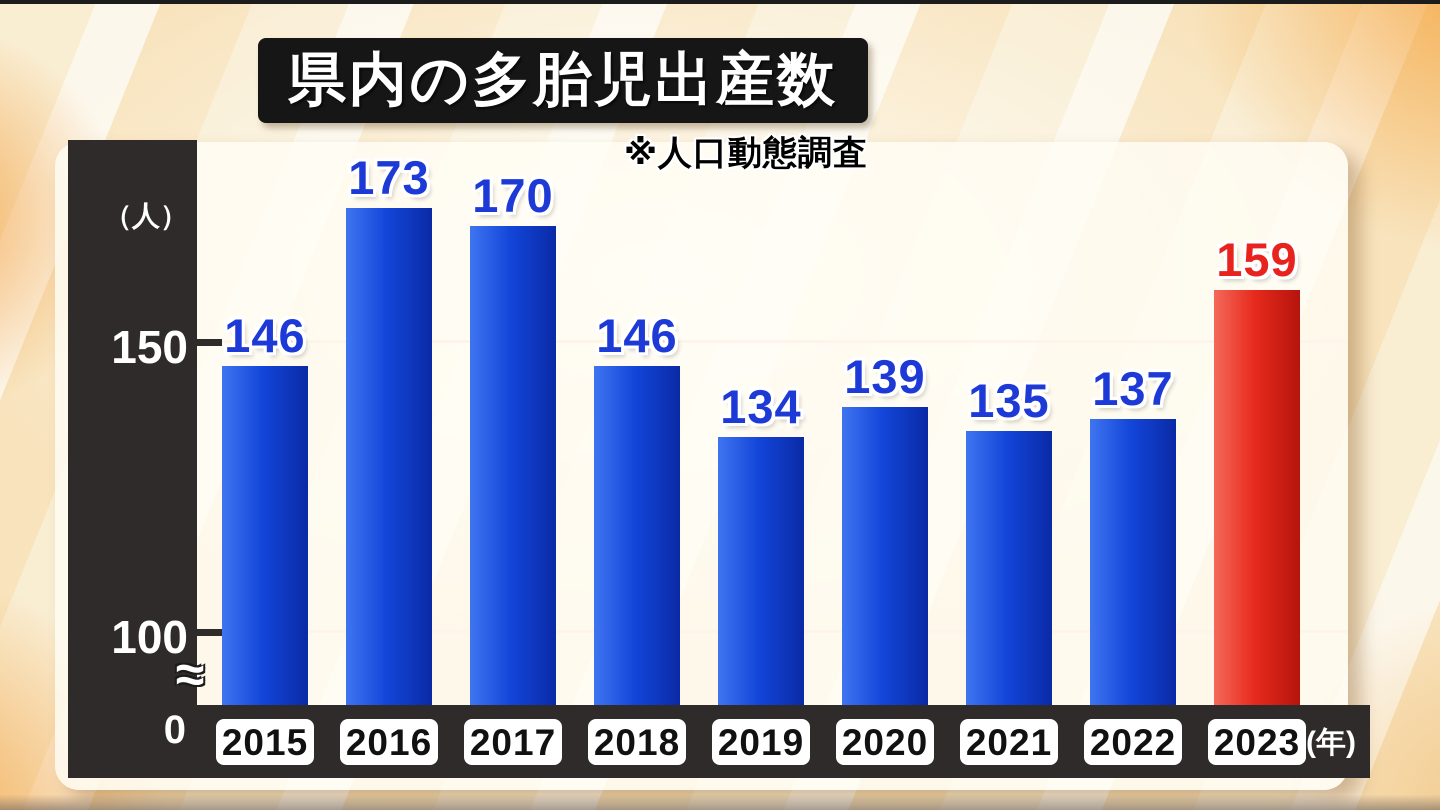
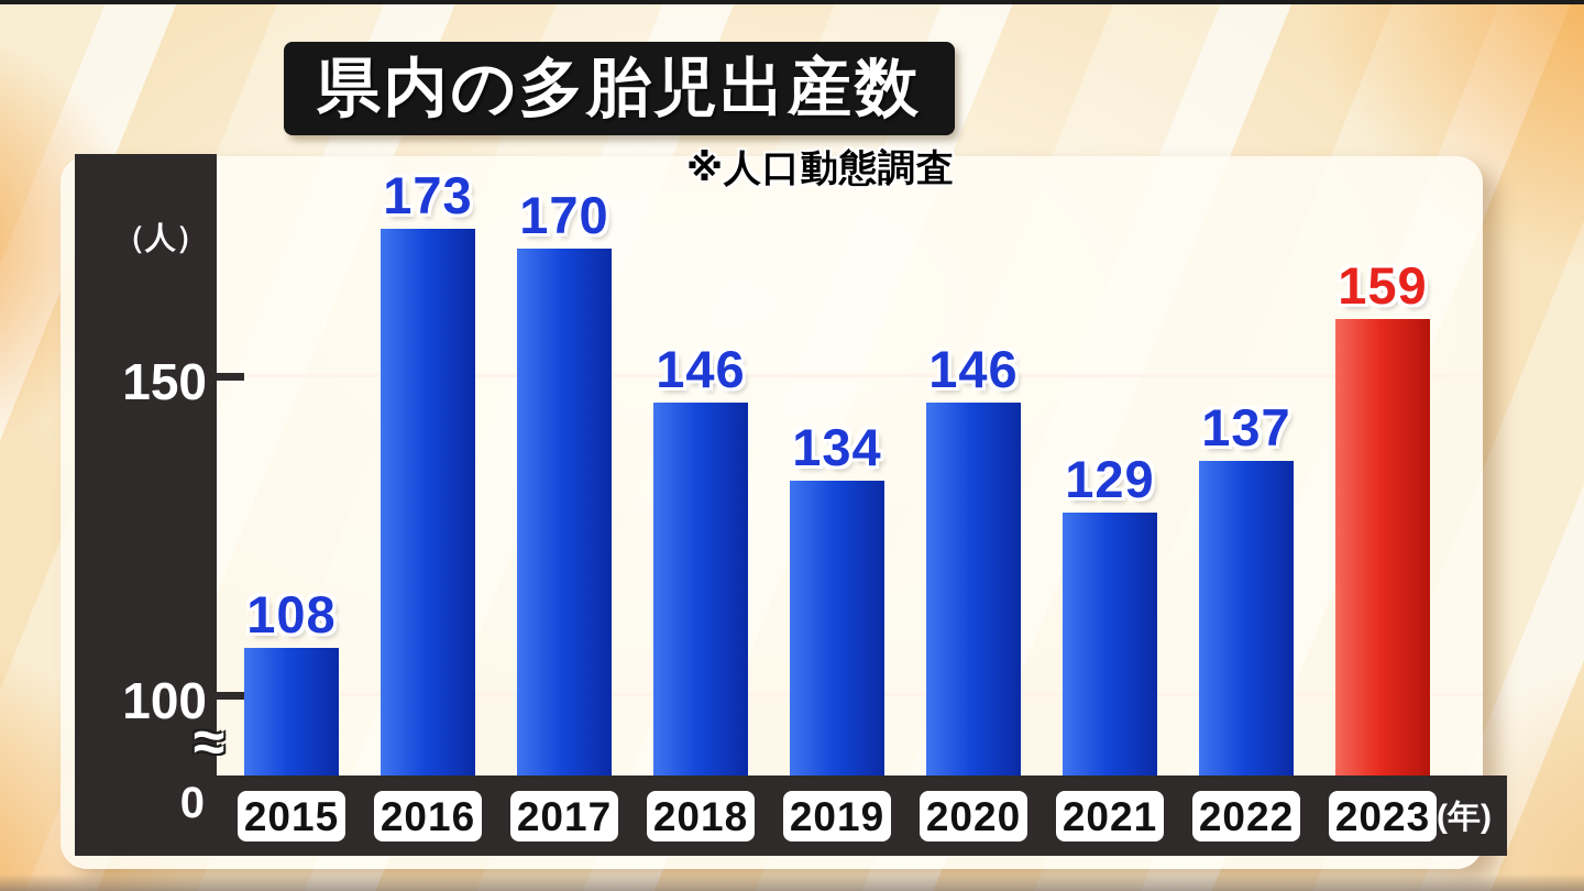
2015: 146 -> 108
2020: 139 -> 146
2021: 135 -> 129
